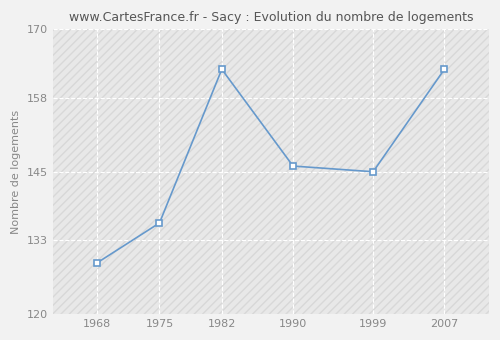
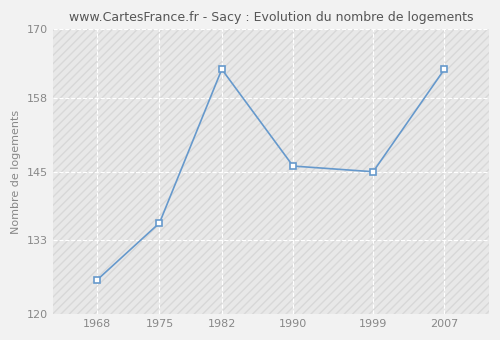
1968: 129 -> 126
